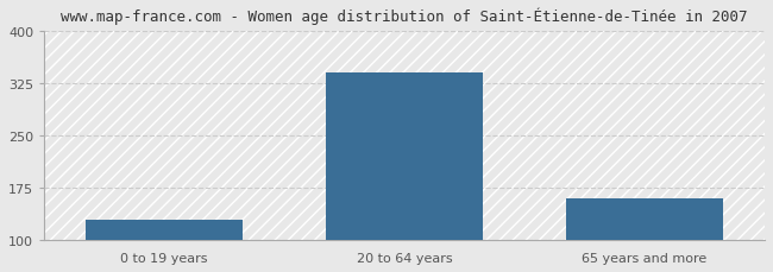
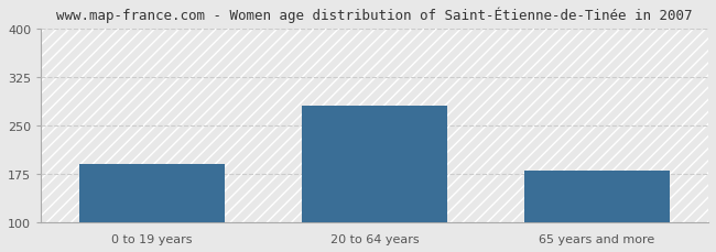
0 to 19 years: 130 -> 190
20 to 64 years: 340 -> 280
65 years and more: 160 -> 180
